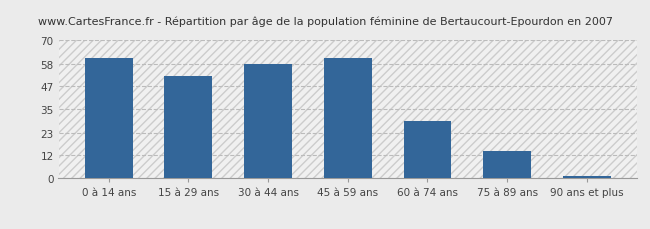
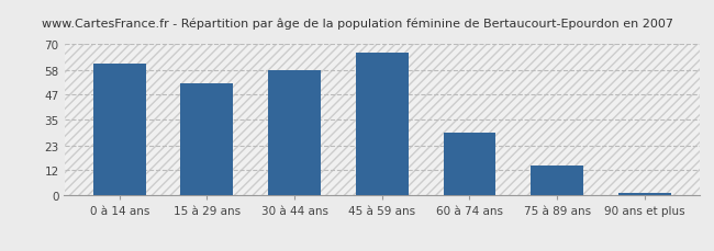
45 à 59 ans: 61 -> 66
